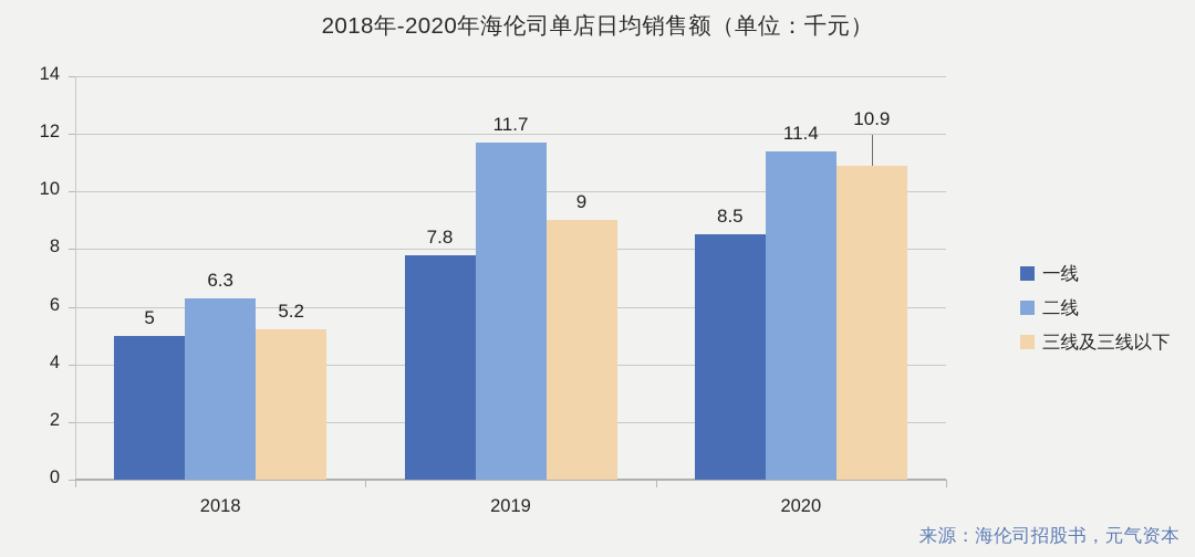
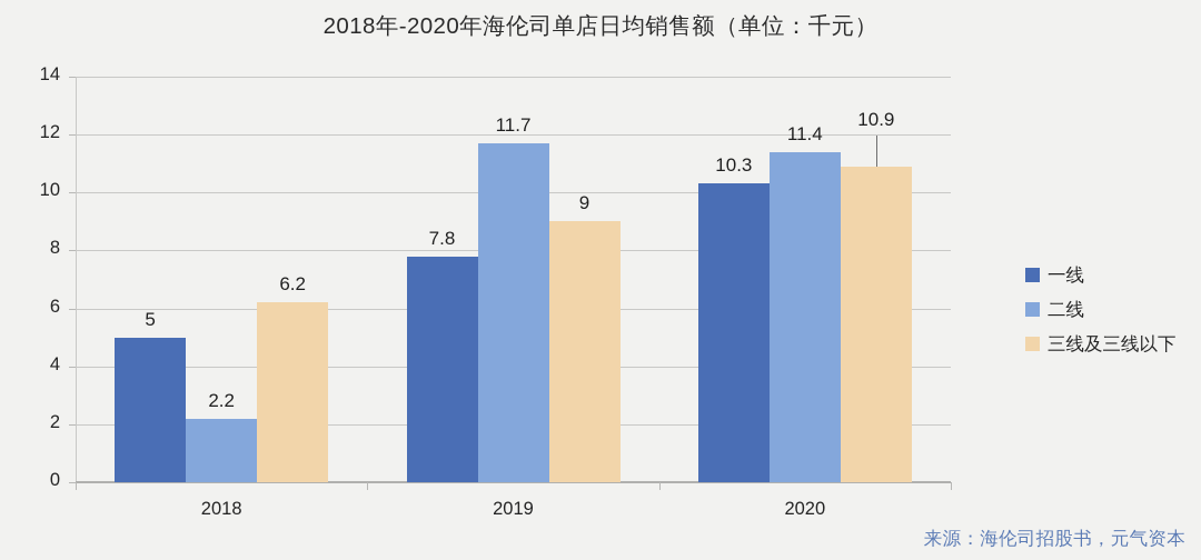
二线/2018: 6.3 -> 2.2
三线及三线以下/2018: 5.2 -> 6.2
一线/2020: 8.5 -> 10.3
